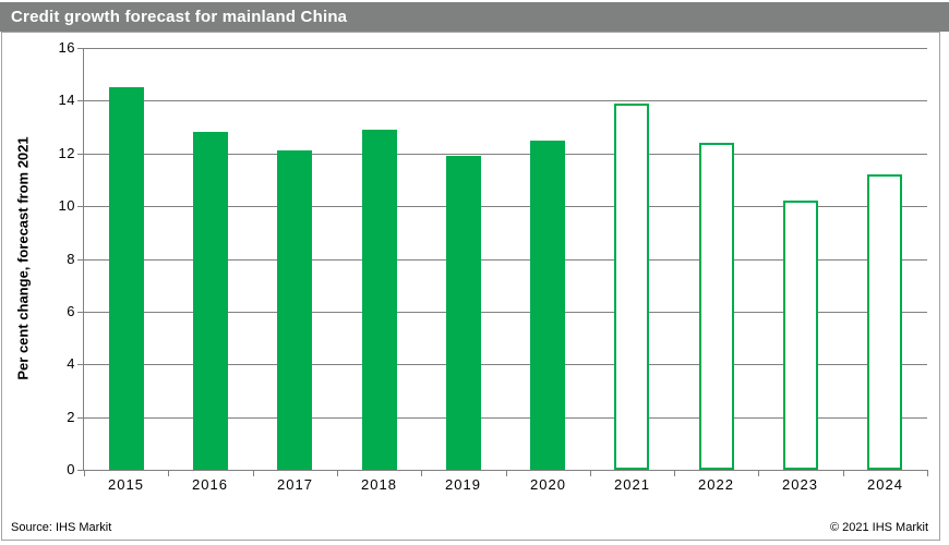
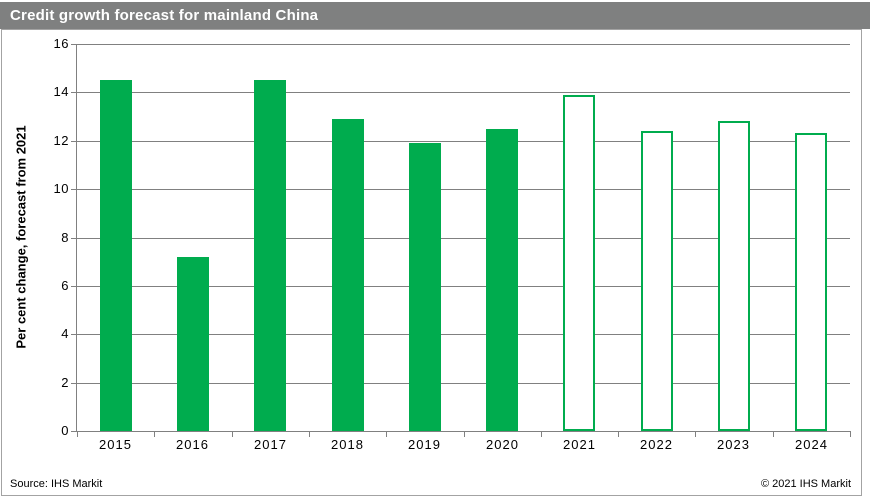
2016: 12.8 -> 7.2
2017: 12.1 -> 14.5
2023: 10.2 -> 12.8
2024: 11.2 -> 12.3
